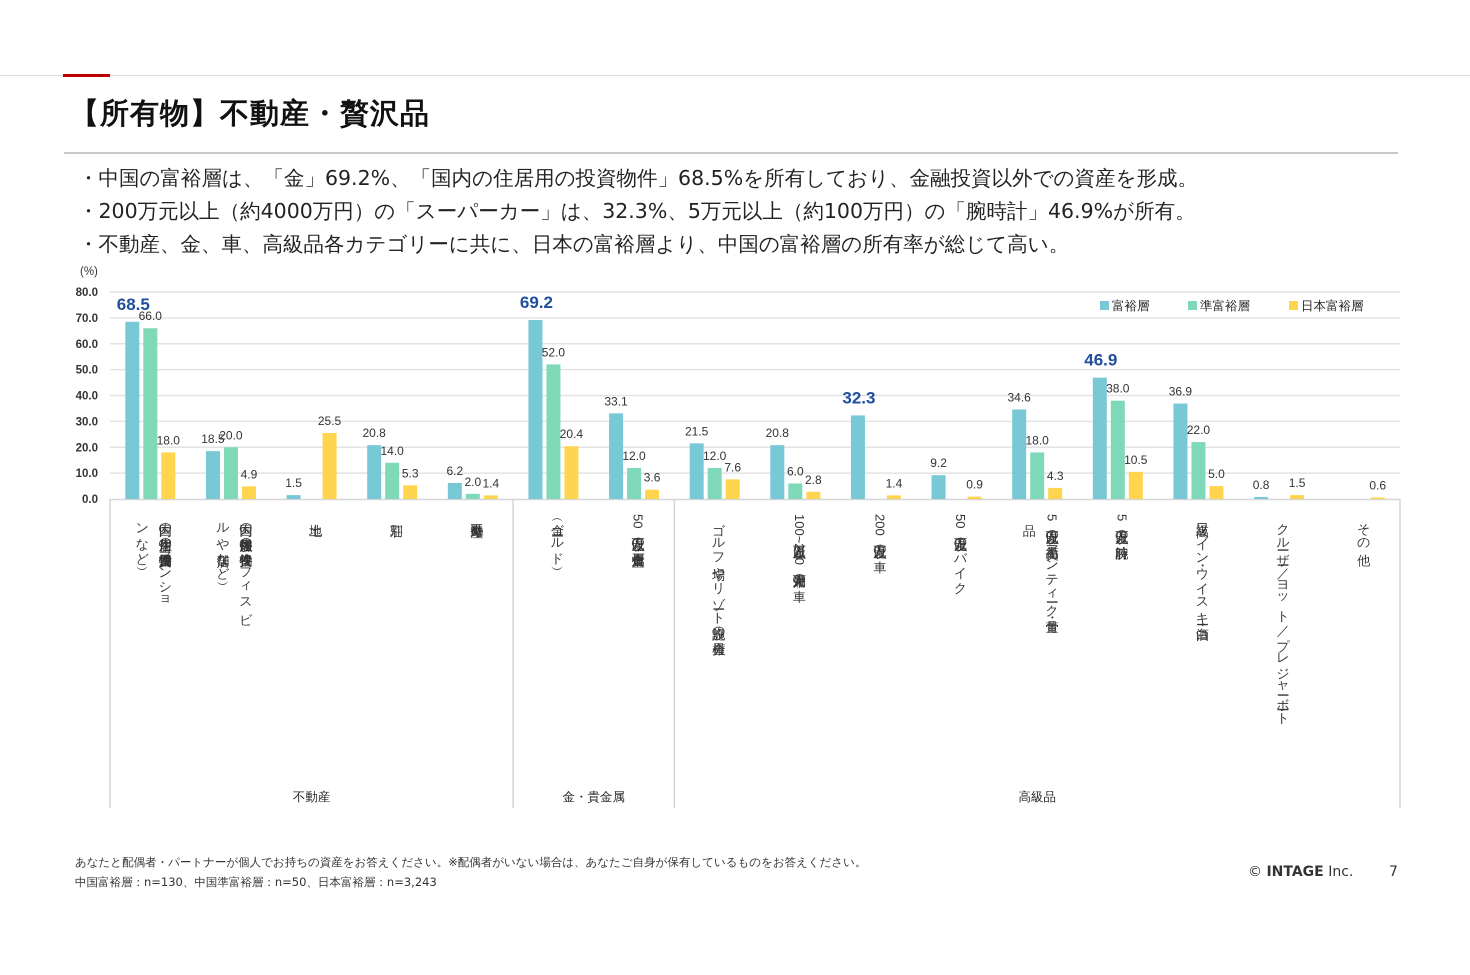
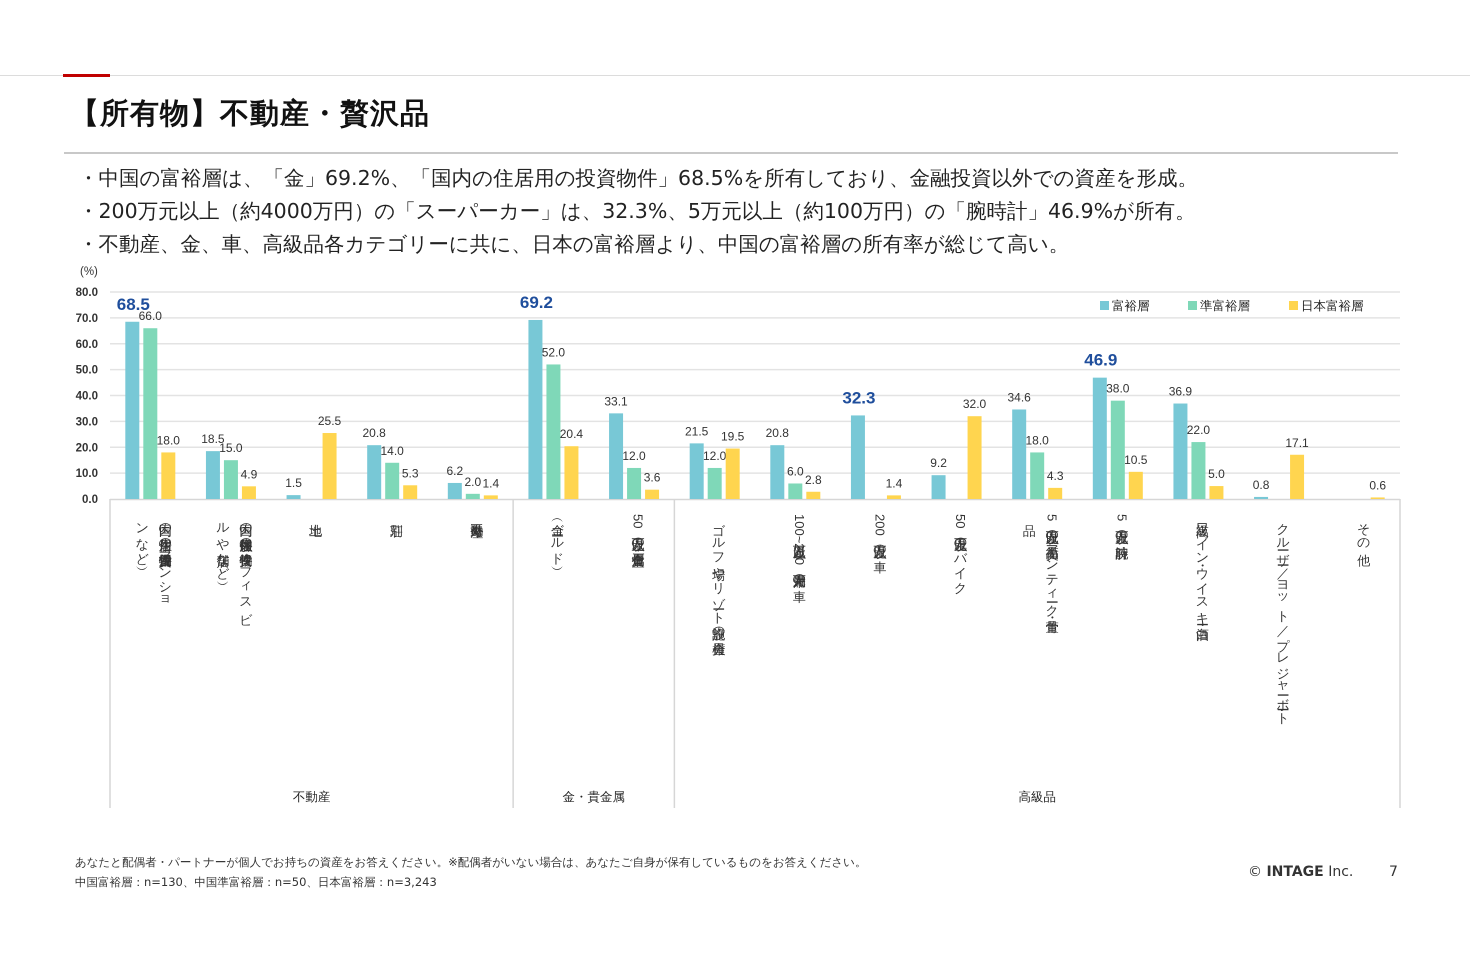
準富裕層/国内の住居用以外の投資物件（オフィスビルや店舗など）: 20.0 -> 15.0
日本富裕層/ゴルフ場やリゾート施設の会員権: 7.6 -> 19.5
日本富裕層/50万元以上のバイク: 0.9 -> 32.0
日本富裕層/クルーザー／ヨット／プレジャーボート: 1.5 -> 17.1
